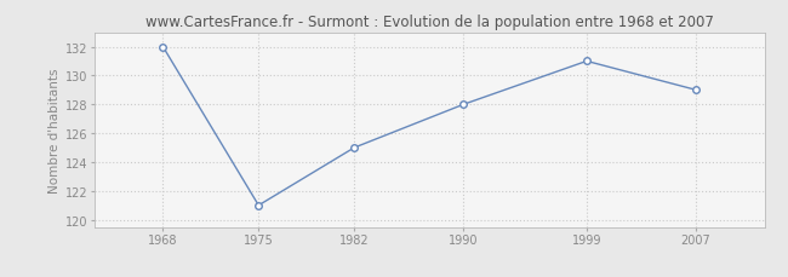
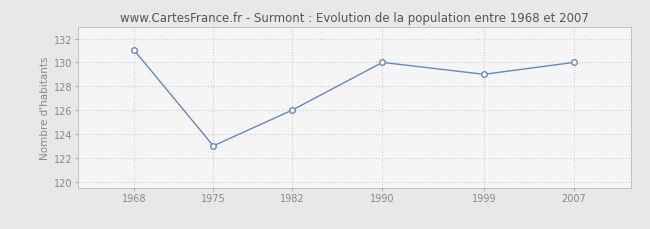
1968: 132 -> 131
1975: 121 -> 123
1982: 125 -> 126
1990: 128 -> 130
1999: 131 -> 129
2007: 129 -> 130
